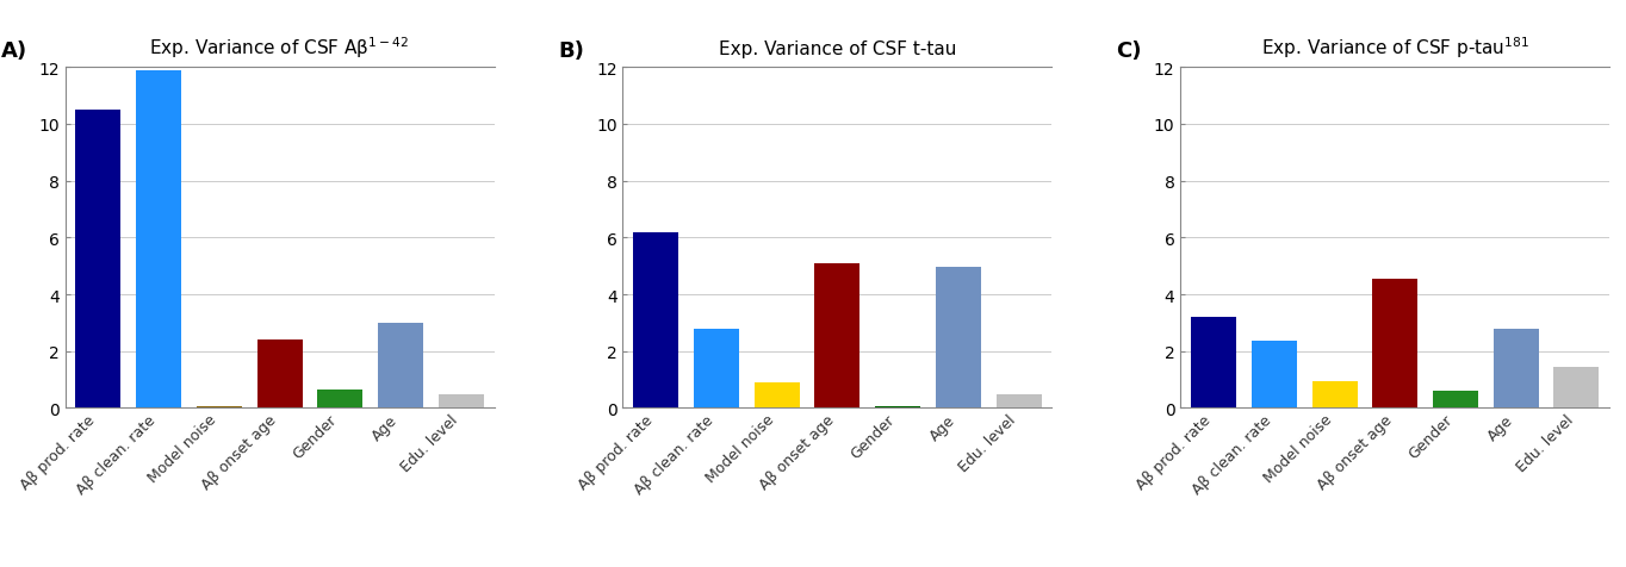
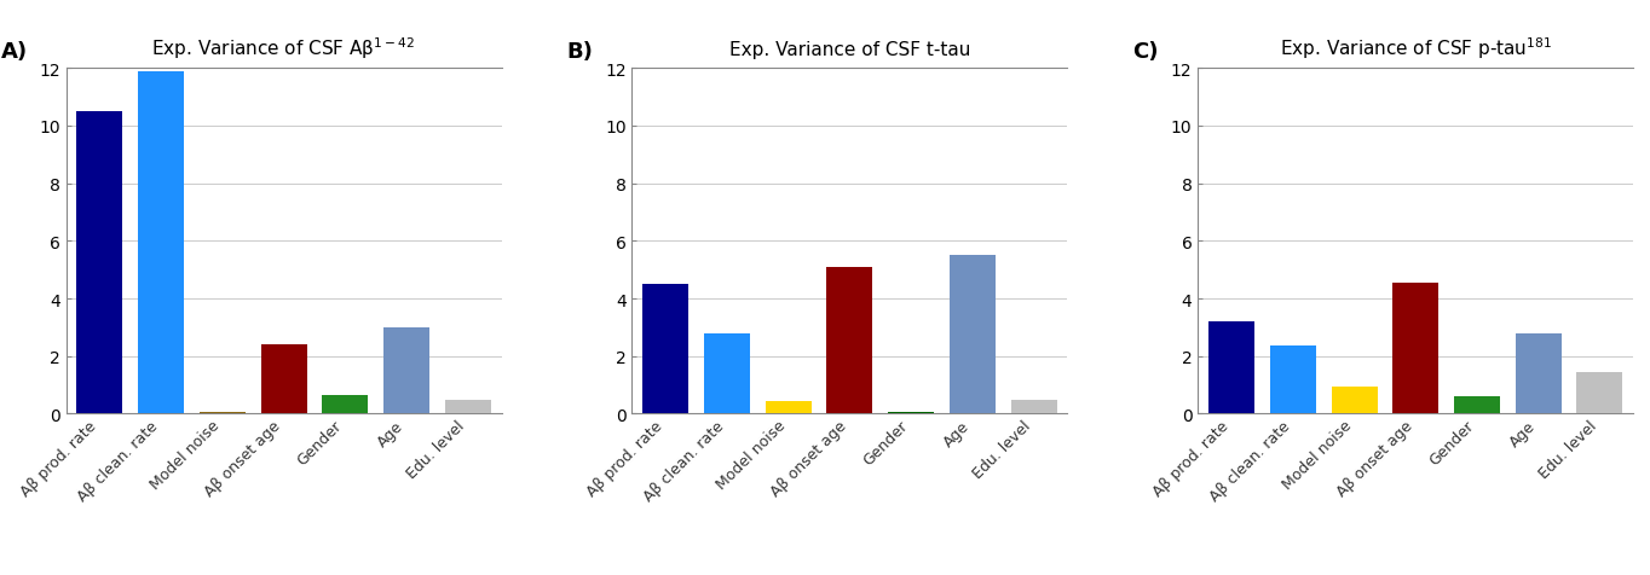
Exp. Variance of CSF t-tau/Aβ prod. rate: 6.20 -> 4.50
Exp. Variance of CSF t-tau/Model noise: 0.90 -> 0.45
Exp. Variance of CSF t-tau/Age: 4.95 -> 5.50
